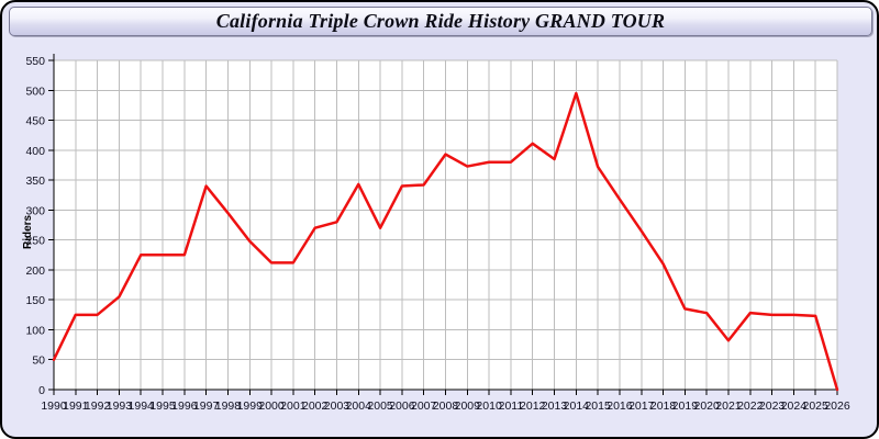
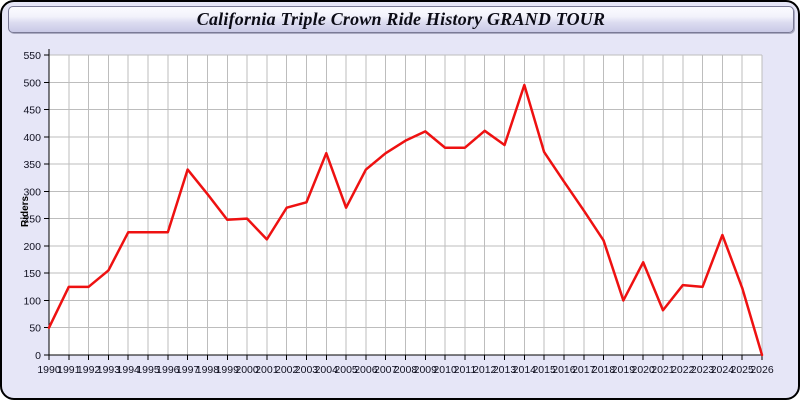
2000: 210 -> 250
2004: 340 -> 370
2007: 340 -> 370
2009: 370 -> 410
2019: 140 -> 100
2020: 130 -> 170
2024: 120 -> 220
